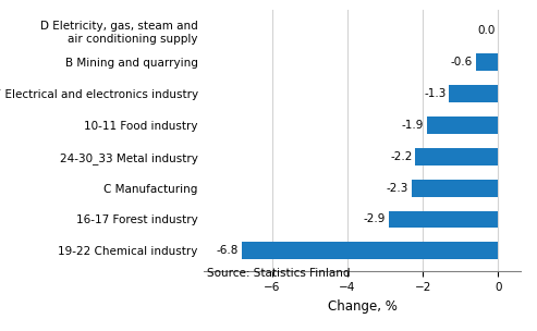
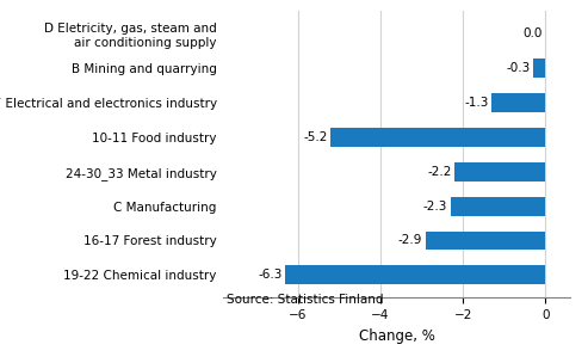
B Mining and quarrying: -0.6 -> -0.3
10-11 Food industry: -1.9 -> -5.2
19-22 Chemical industry: -6.8 -> -6.3
